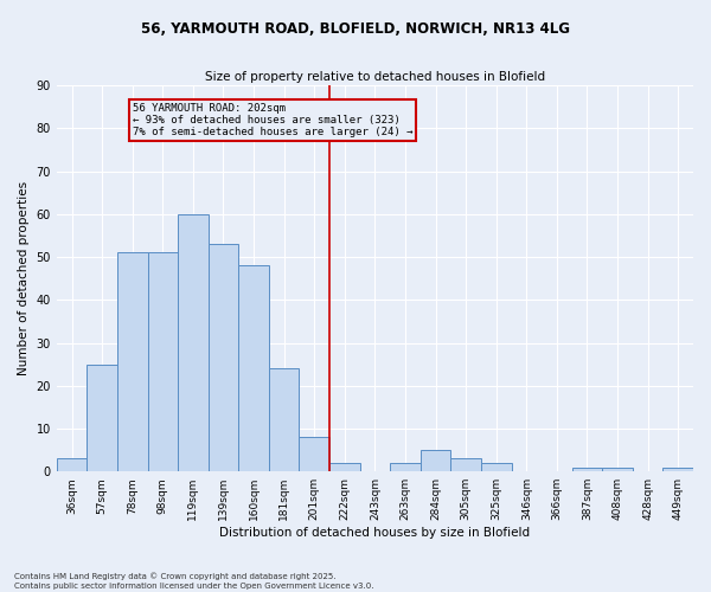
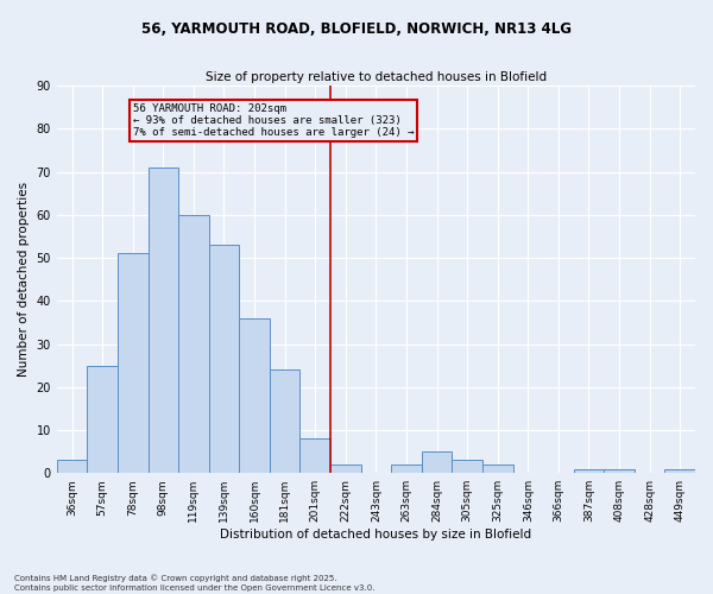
98sqm: 51 -> 71
160sqm: 48 -> 36
